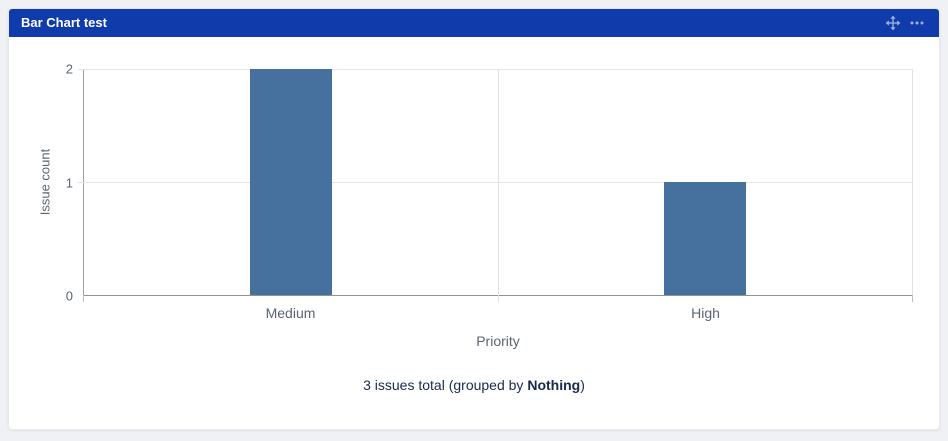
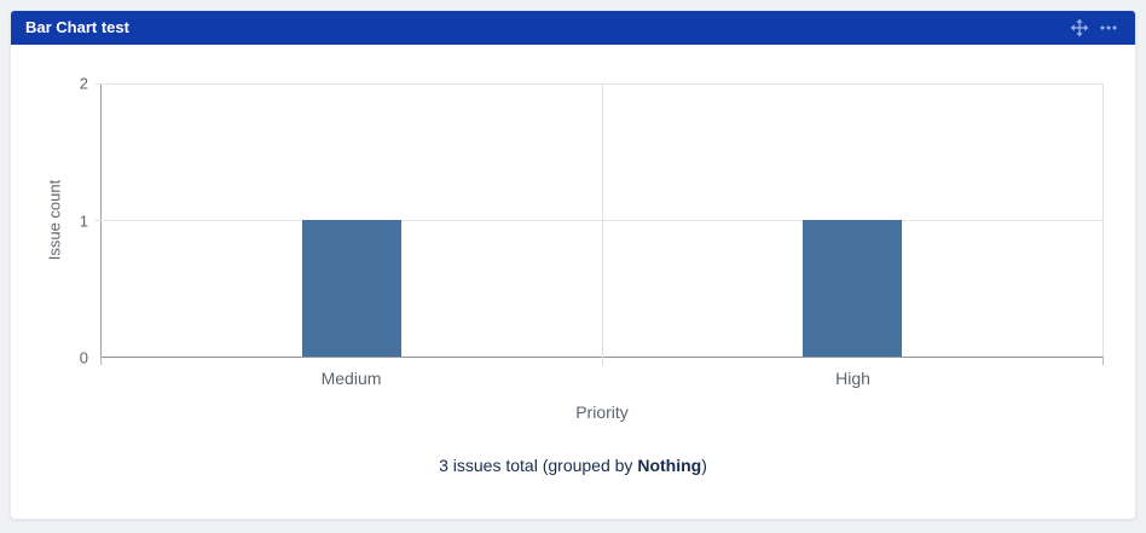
Medium: 2 -> 1
